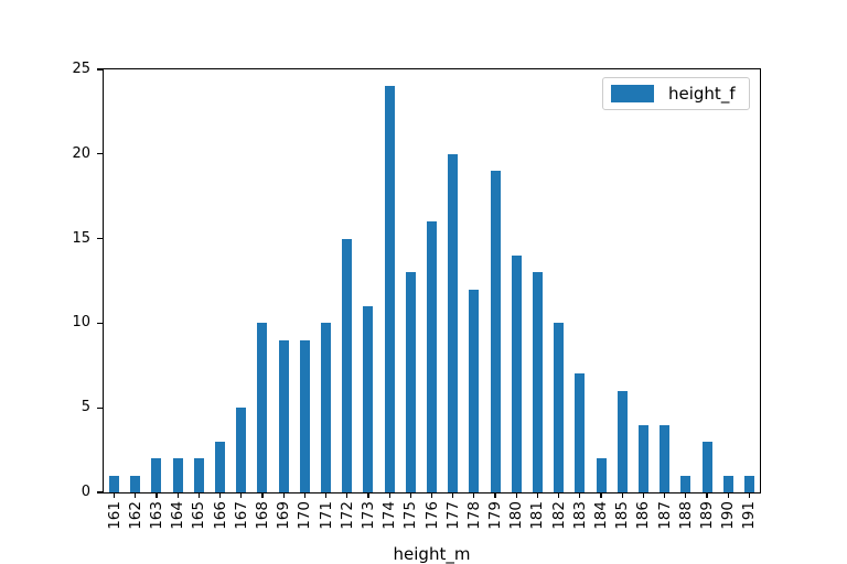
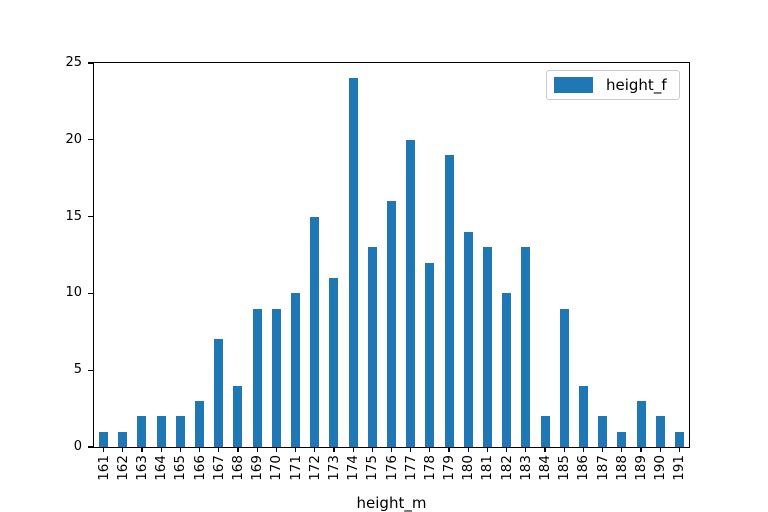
167: 5 -> 7
168: 10 -> 4
183: 7 -> 13
185: 6 -> 9
187: 4 -> 2
190: 1 -> 2
